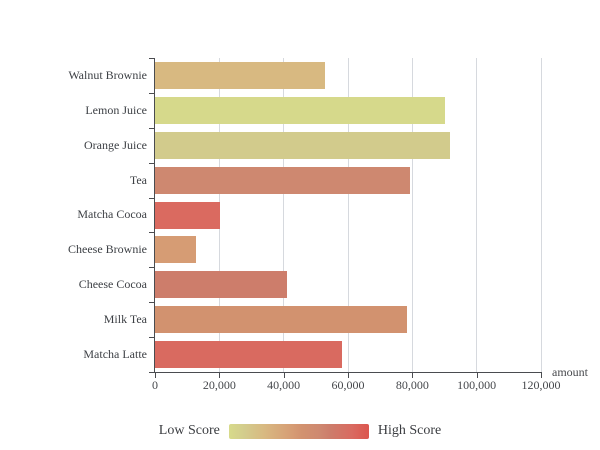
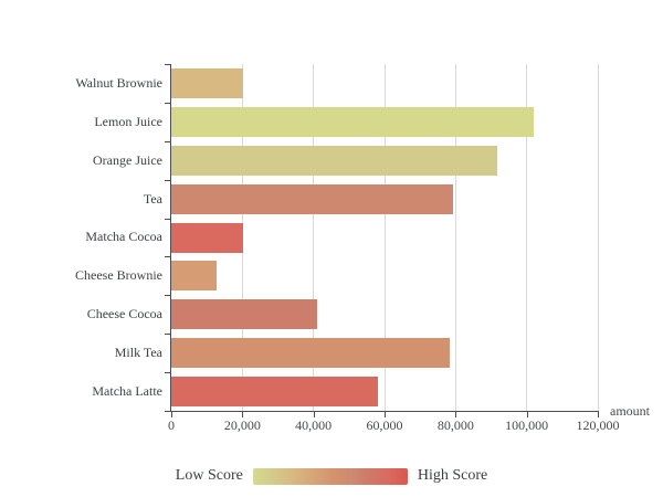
Walnut Brownie: 53000 -> 20000
Lemon Juice: 90000 -> 102000
